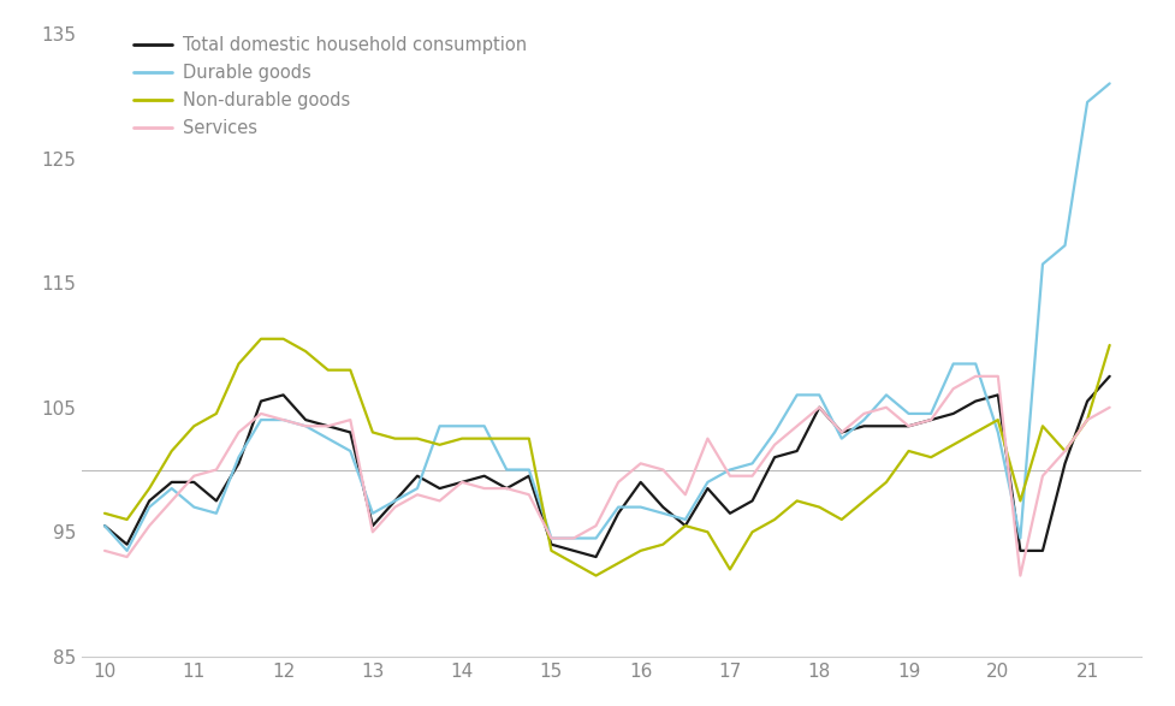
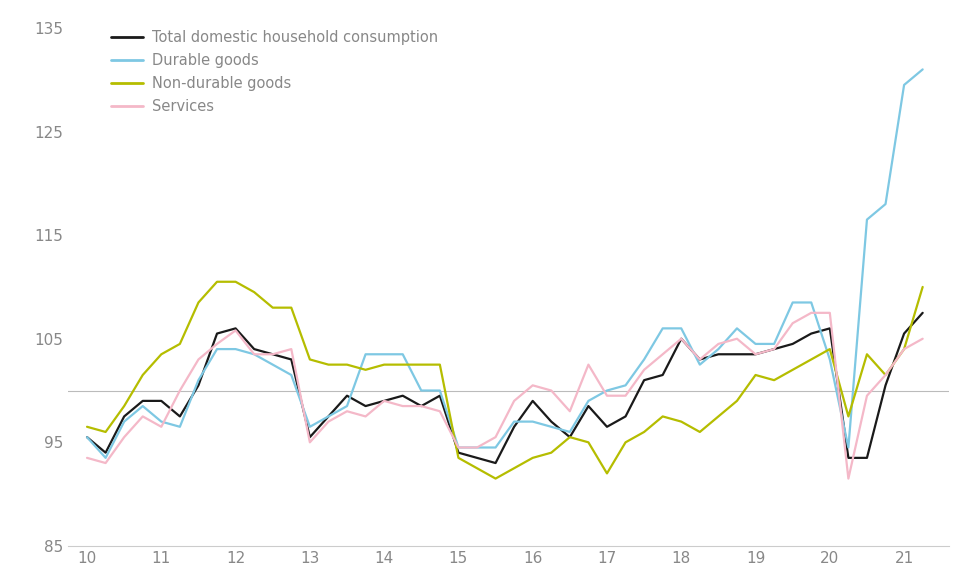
Services/11: 99.5 -> 96.5
Services/12: 104.0 -> 105.8
